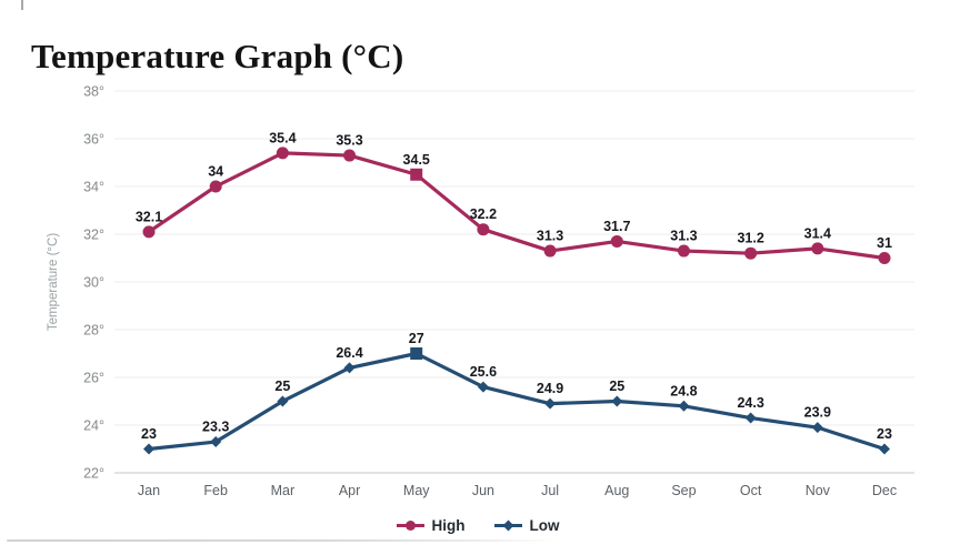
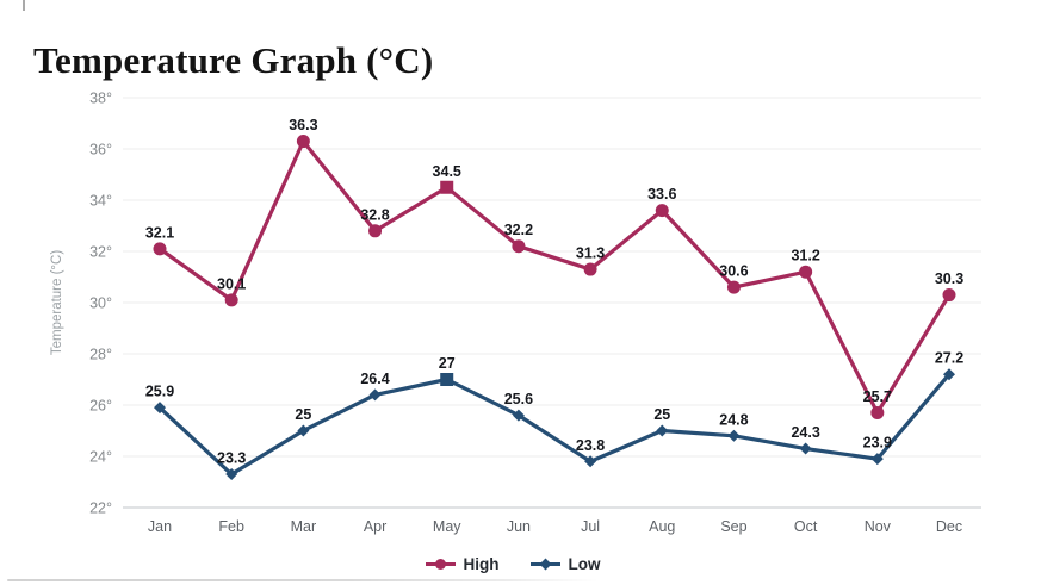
Low/Jan: 23 -> 25.9
High/Feb: 34 -> 30.1
High/Mar: 35.4 -> 36.3
High/Apr: 35.3 -> 32.8
Low/Jul: 24.9 -> 23.8
High/Aug: 31.7 -> 33.6
High/Sep: 31.3 -> 30.6
High/Nov: 31.4 -> 25.7
High/Dec: 31 -> 30.3
Low/Dec: 23 -> 27.2
